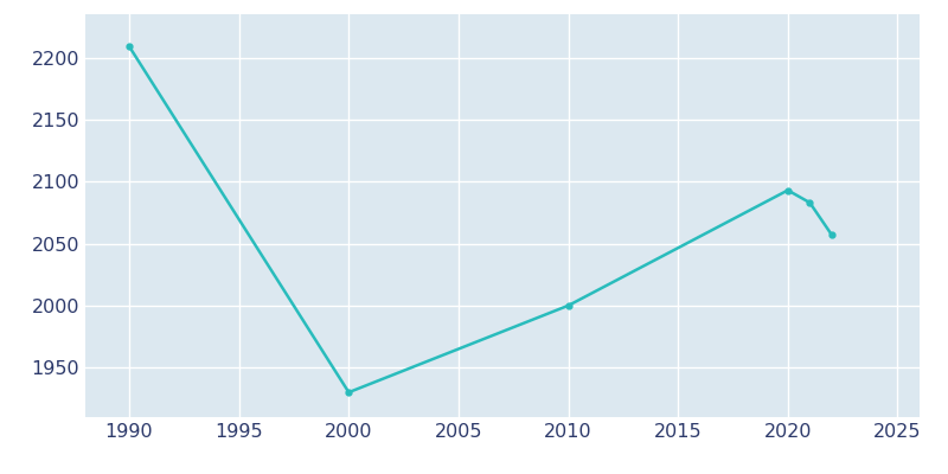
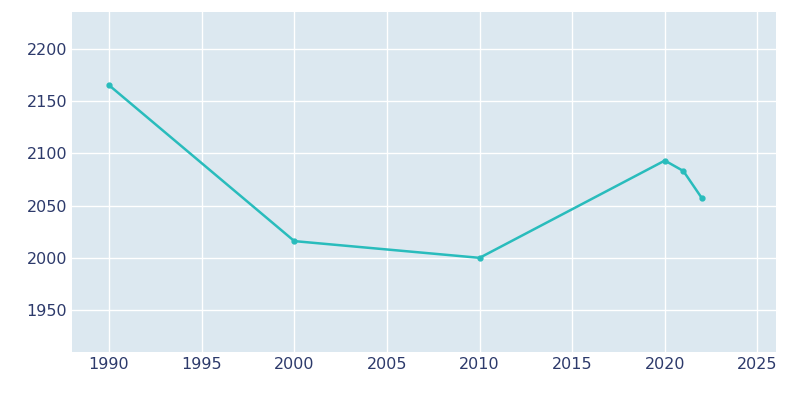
1990: 2209 -> 2165
2000: 1930 -> 2016
